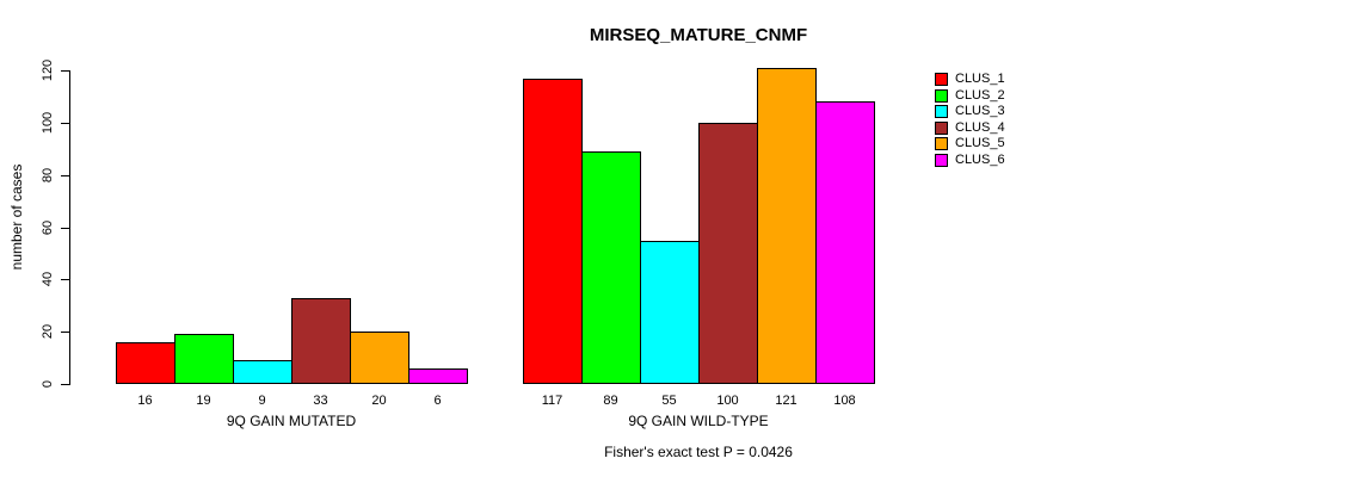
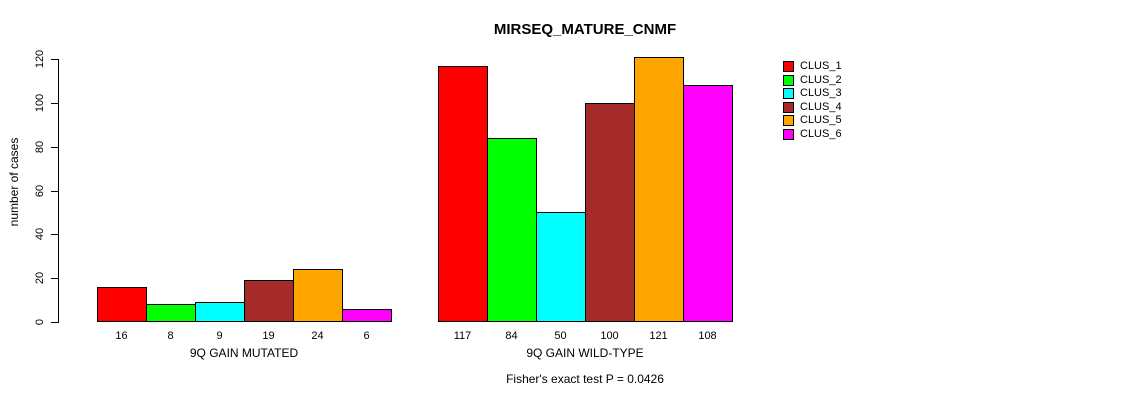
CLUS_2/9Q GAIN MUTATED: 19 -> 8
CLUS_4/9Q GAIN MUTATED: 33 -> 19
CLUS_5/9Q GAIN MUTATED: 20 -> 24
CLUS_2/9Q GAIN WILD-TYPE: 89 -> 84
CLUS_3/9Q GAIN WILD-TYPE: 55 -> 50
